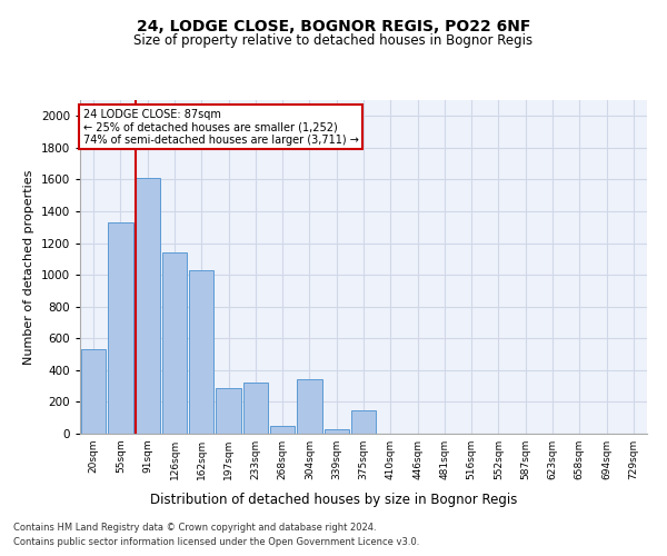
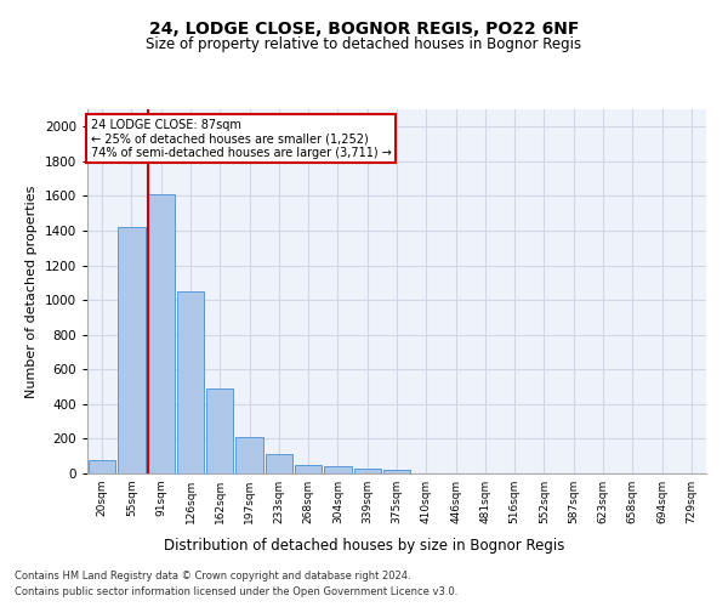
20sqm: 530 -> 80
55sqm: 1330 -> 1420
126sqm: 1140 -> 1050
162sqm: 1030 -> 490
197sqm: 290 -> 210
233sqm: 320 -> 110
304sqm: 340 -> 40
375sqm: 150 -> 20
